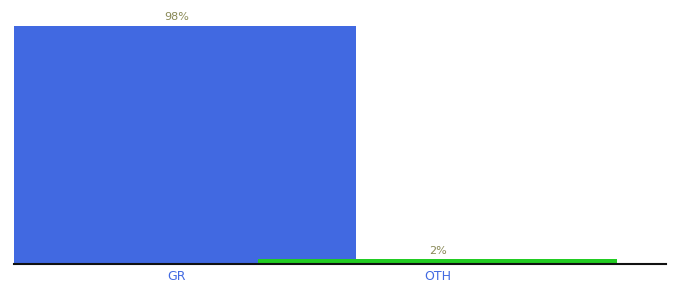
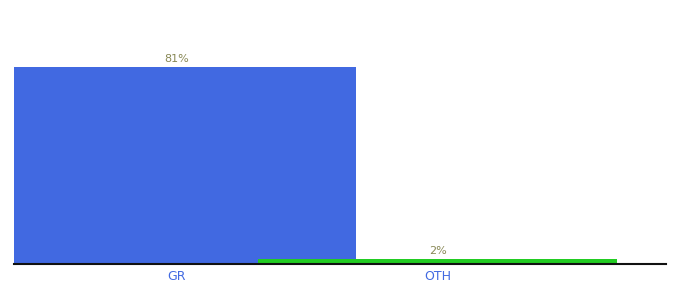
GR: 98% -> 81%
